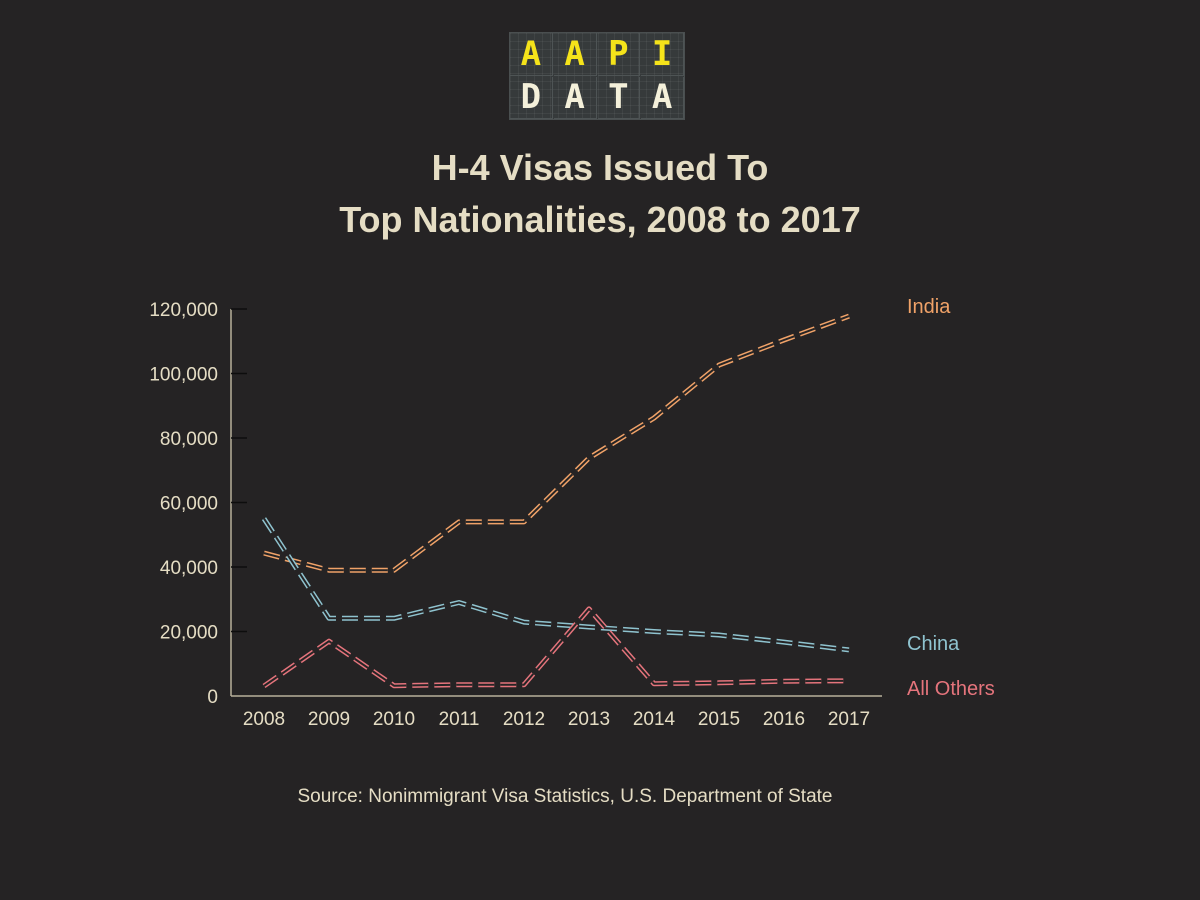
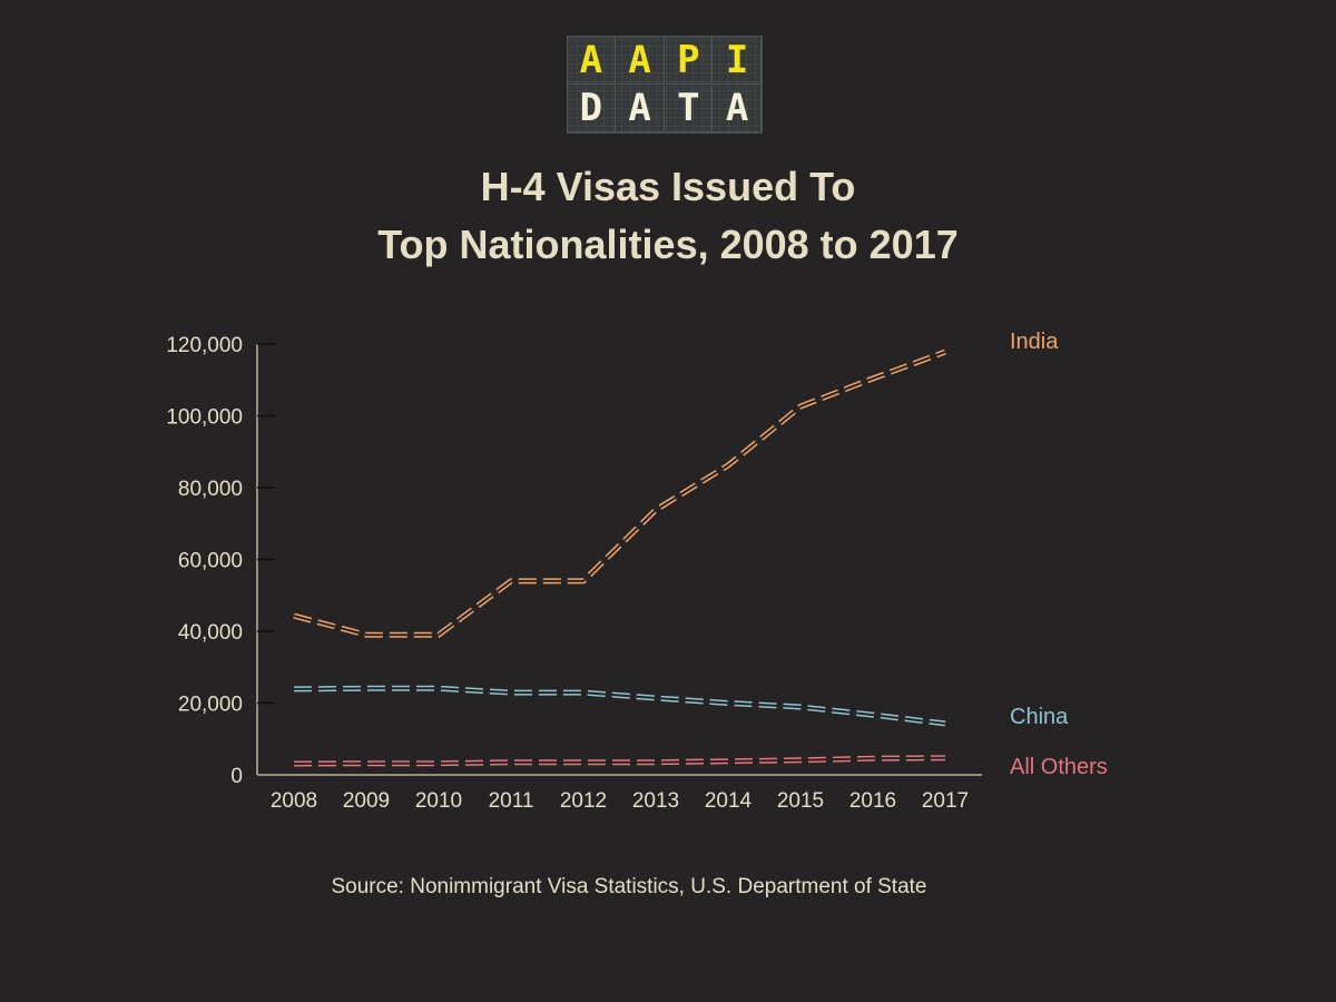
China/2008: 55000 -> 24000
All Others/2009: 17000 -> 3000
China/2011: 29000 -> 23000
All Others/2013: 27000 -> 4000
